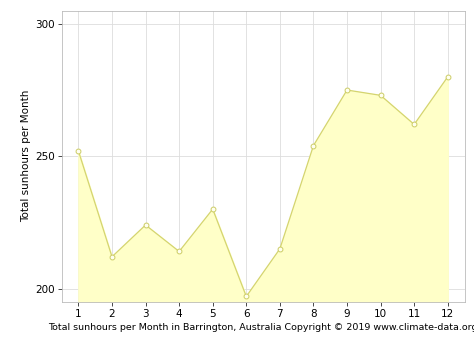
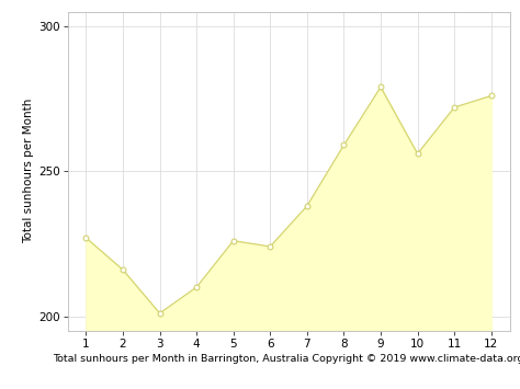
1: 252 -> 227
2: 212 -> 216
3: 224 -> 201
4: 214 -> 210
5: 230 -> 226
6: 197 -> 224
7: 215 -> 238
8: 254 -> 259
9: 275 -> 279
10: 273 -> 256
11: 262 -> 272
12: 280 -> 276
